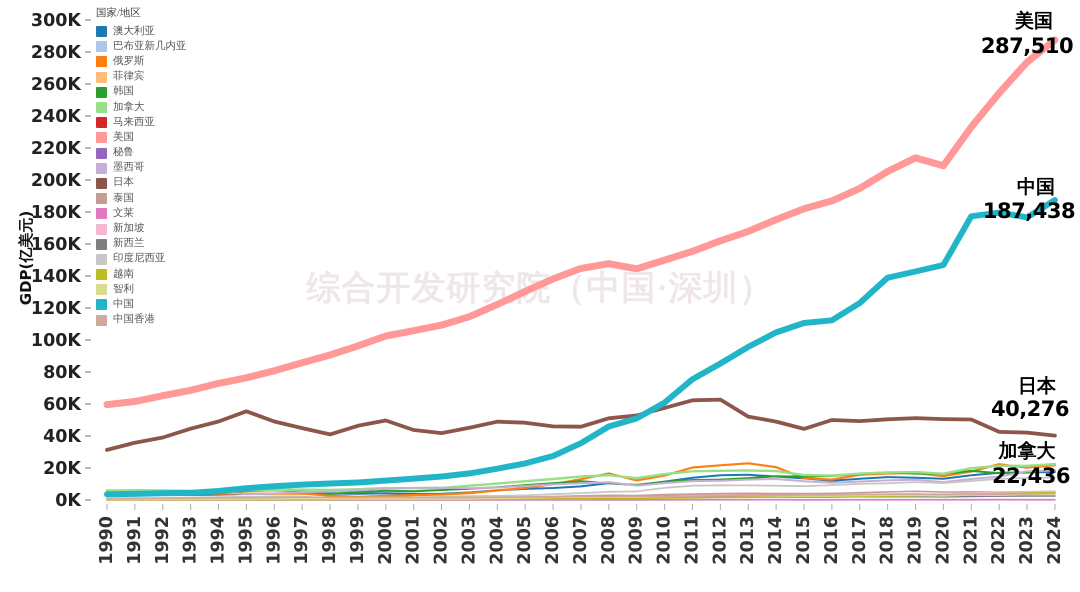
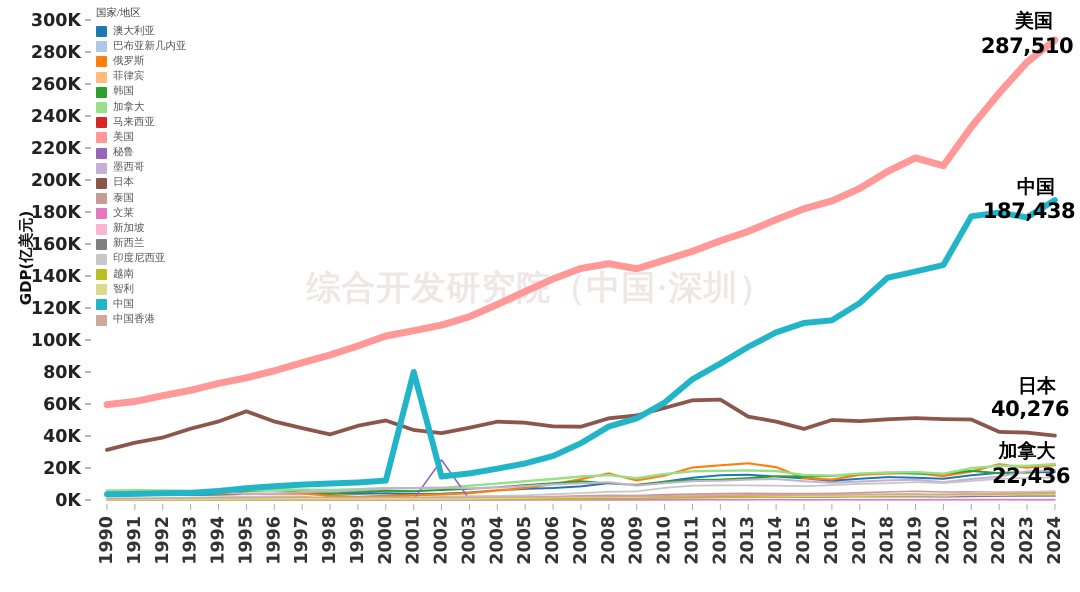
中国/2001: 13K -> 80K
秘鲁/2002: 1K -> 25K
